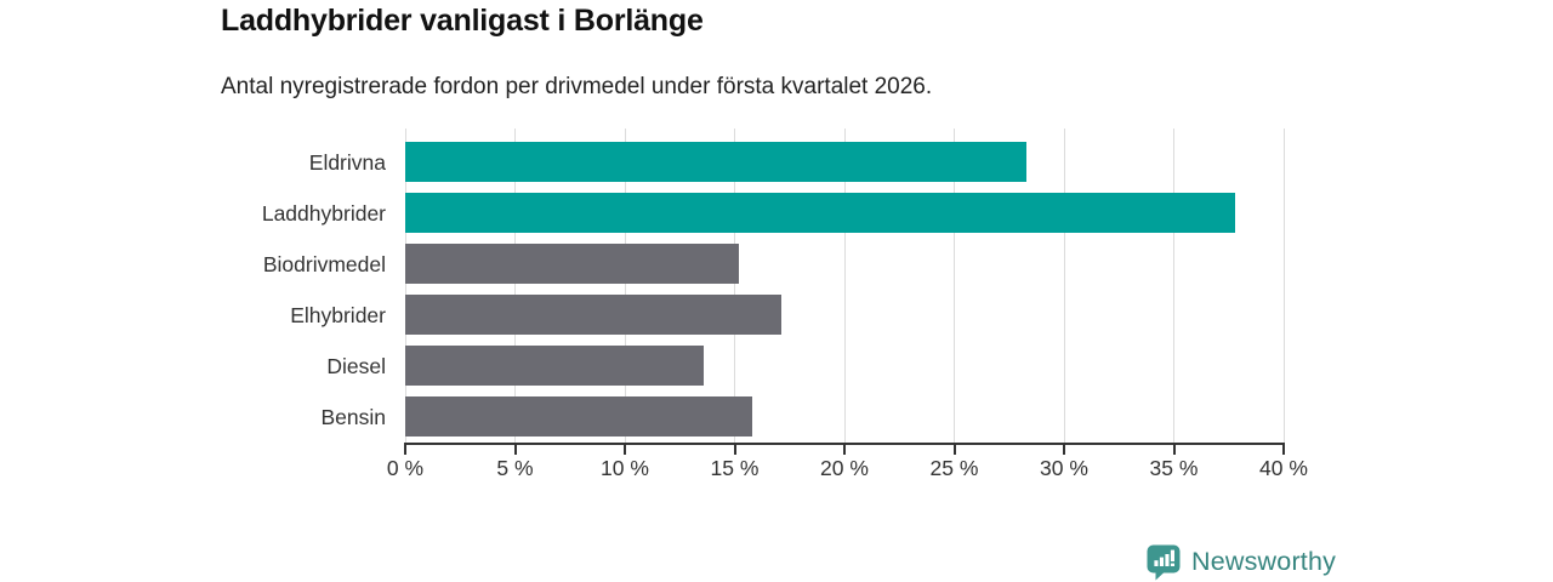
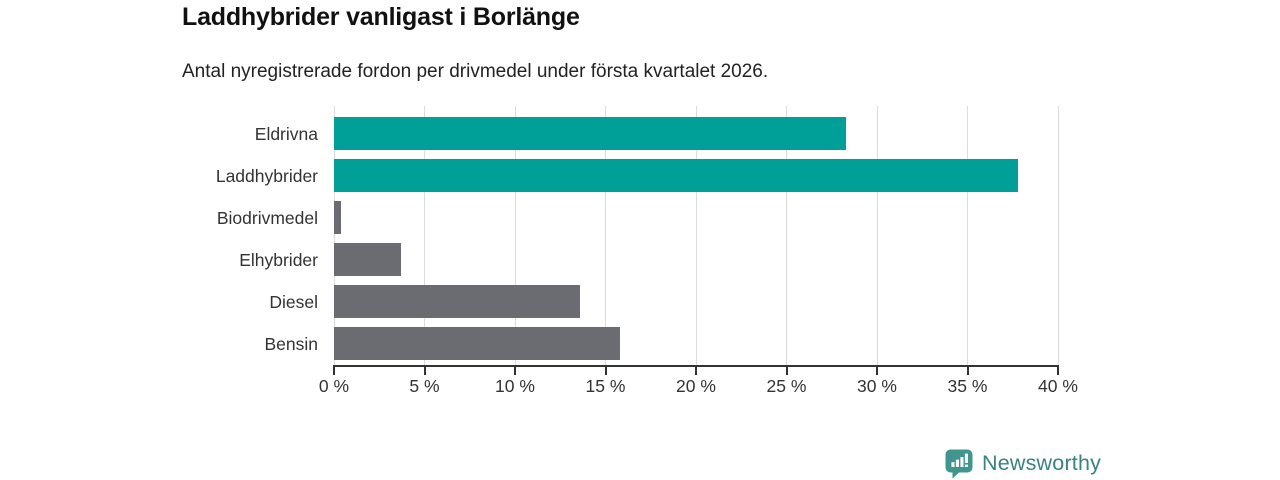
Biodrivmedel: 15.2% -> 0.4%
Elhybrider: 17.1% -> 3.7%
